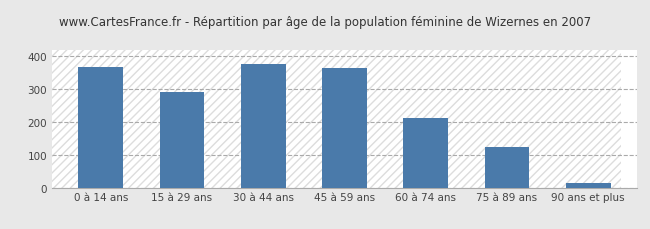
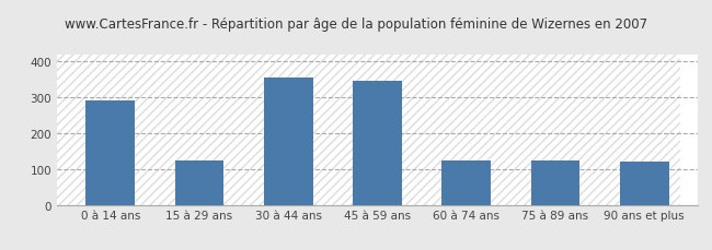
0 à 14 ans: 368 -> 290
15 à 29 ans: 292 -> 125
30 à 44 ans: 375 -> 355
45 à 59 ans: 365 -> 345
60 à 74 ans: 213 -> 125
90 ans et plus: 13 -> 120
